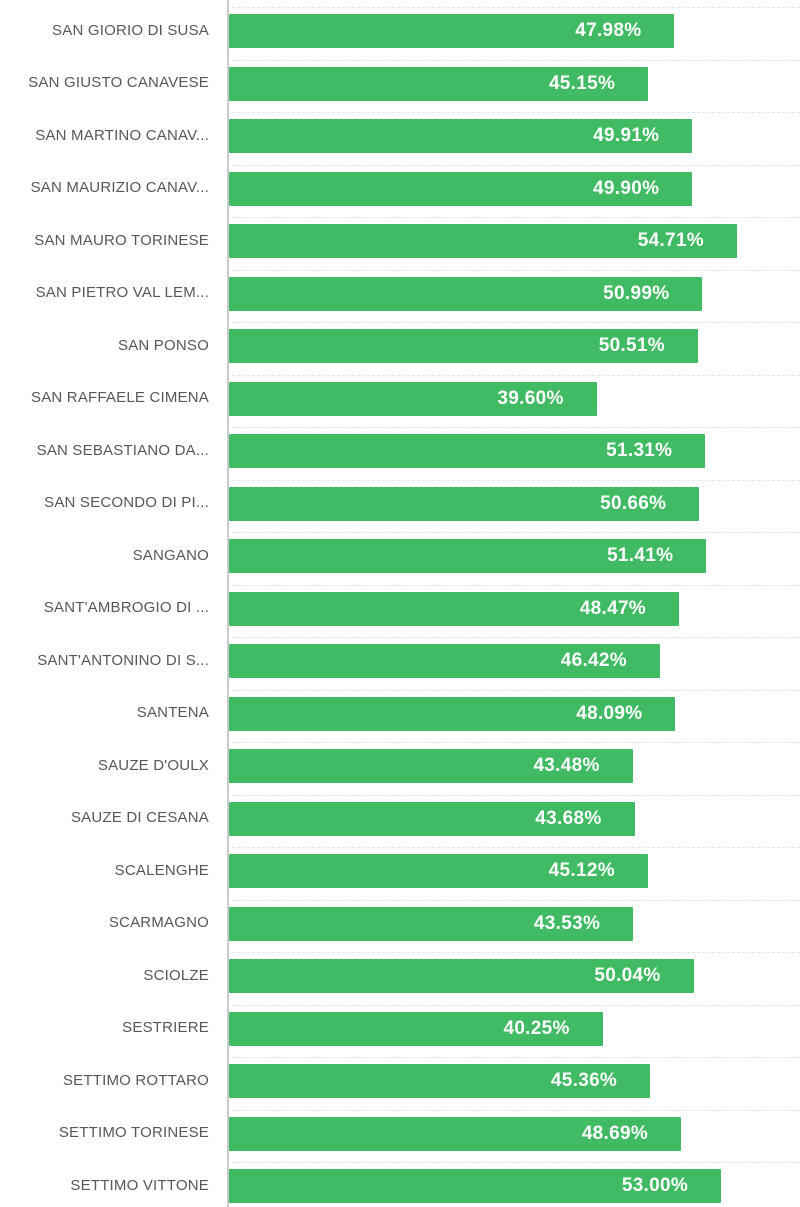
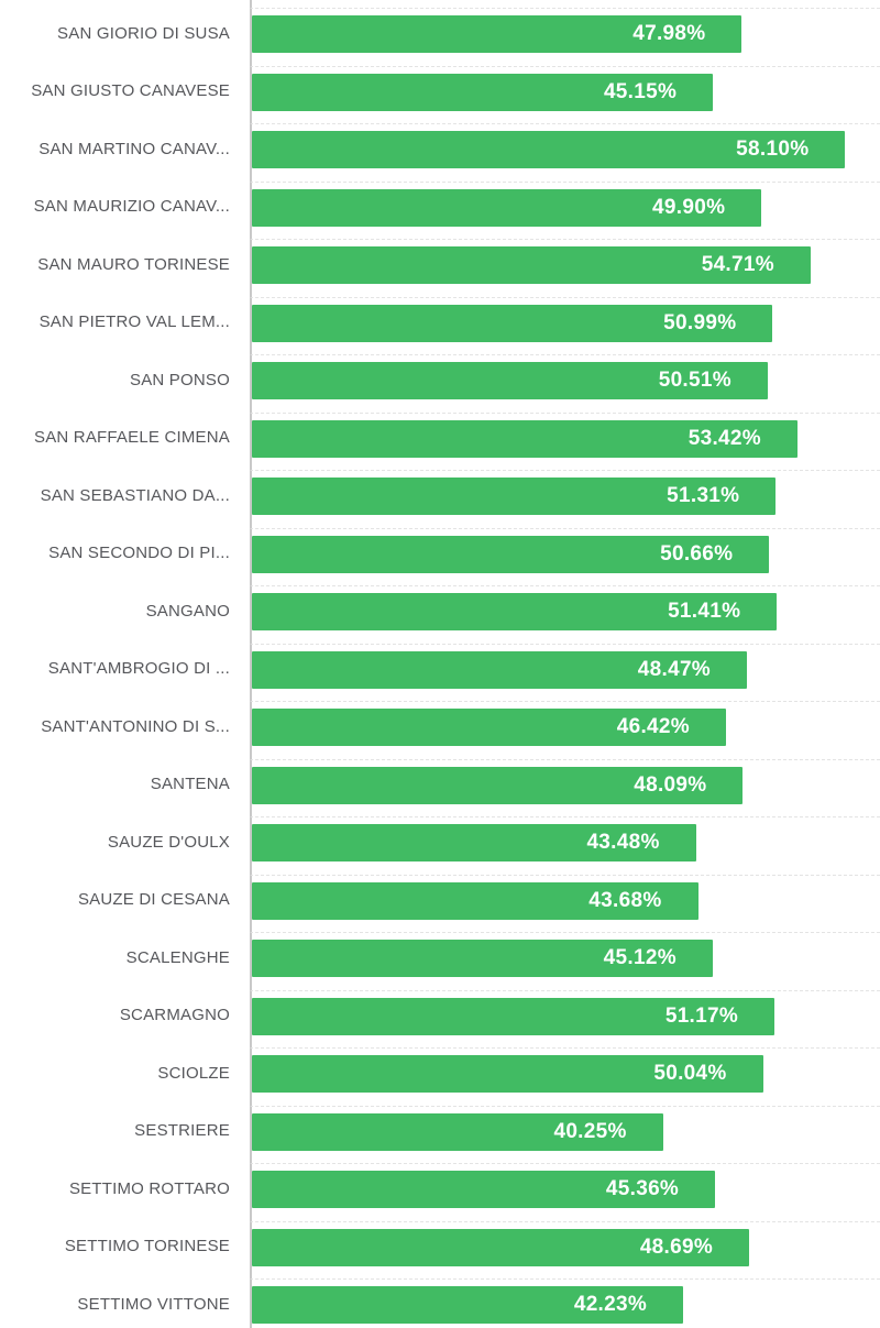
SAN MARTINO CANAV...: 49.91% -> 58.10%
SAN RAFFAELE CIMENA: 39.60% -> 53.42%
SCARMAGNO: 43.53% -> 51.17%
SETTIMO VITTONE: 53.00% -> 42.23%
